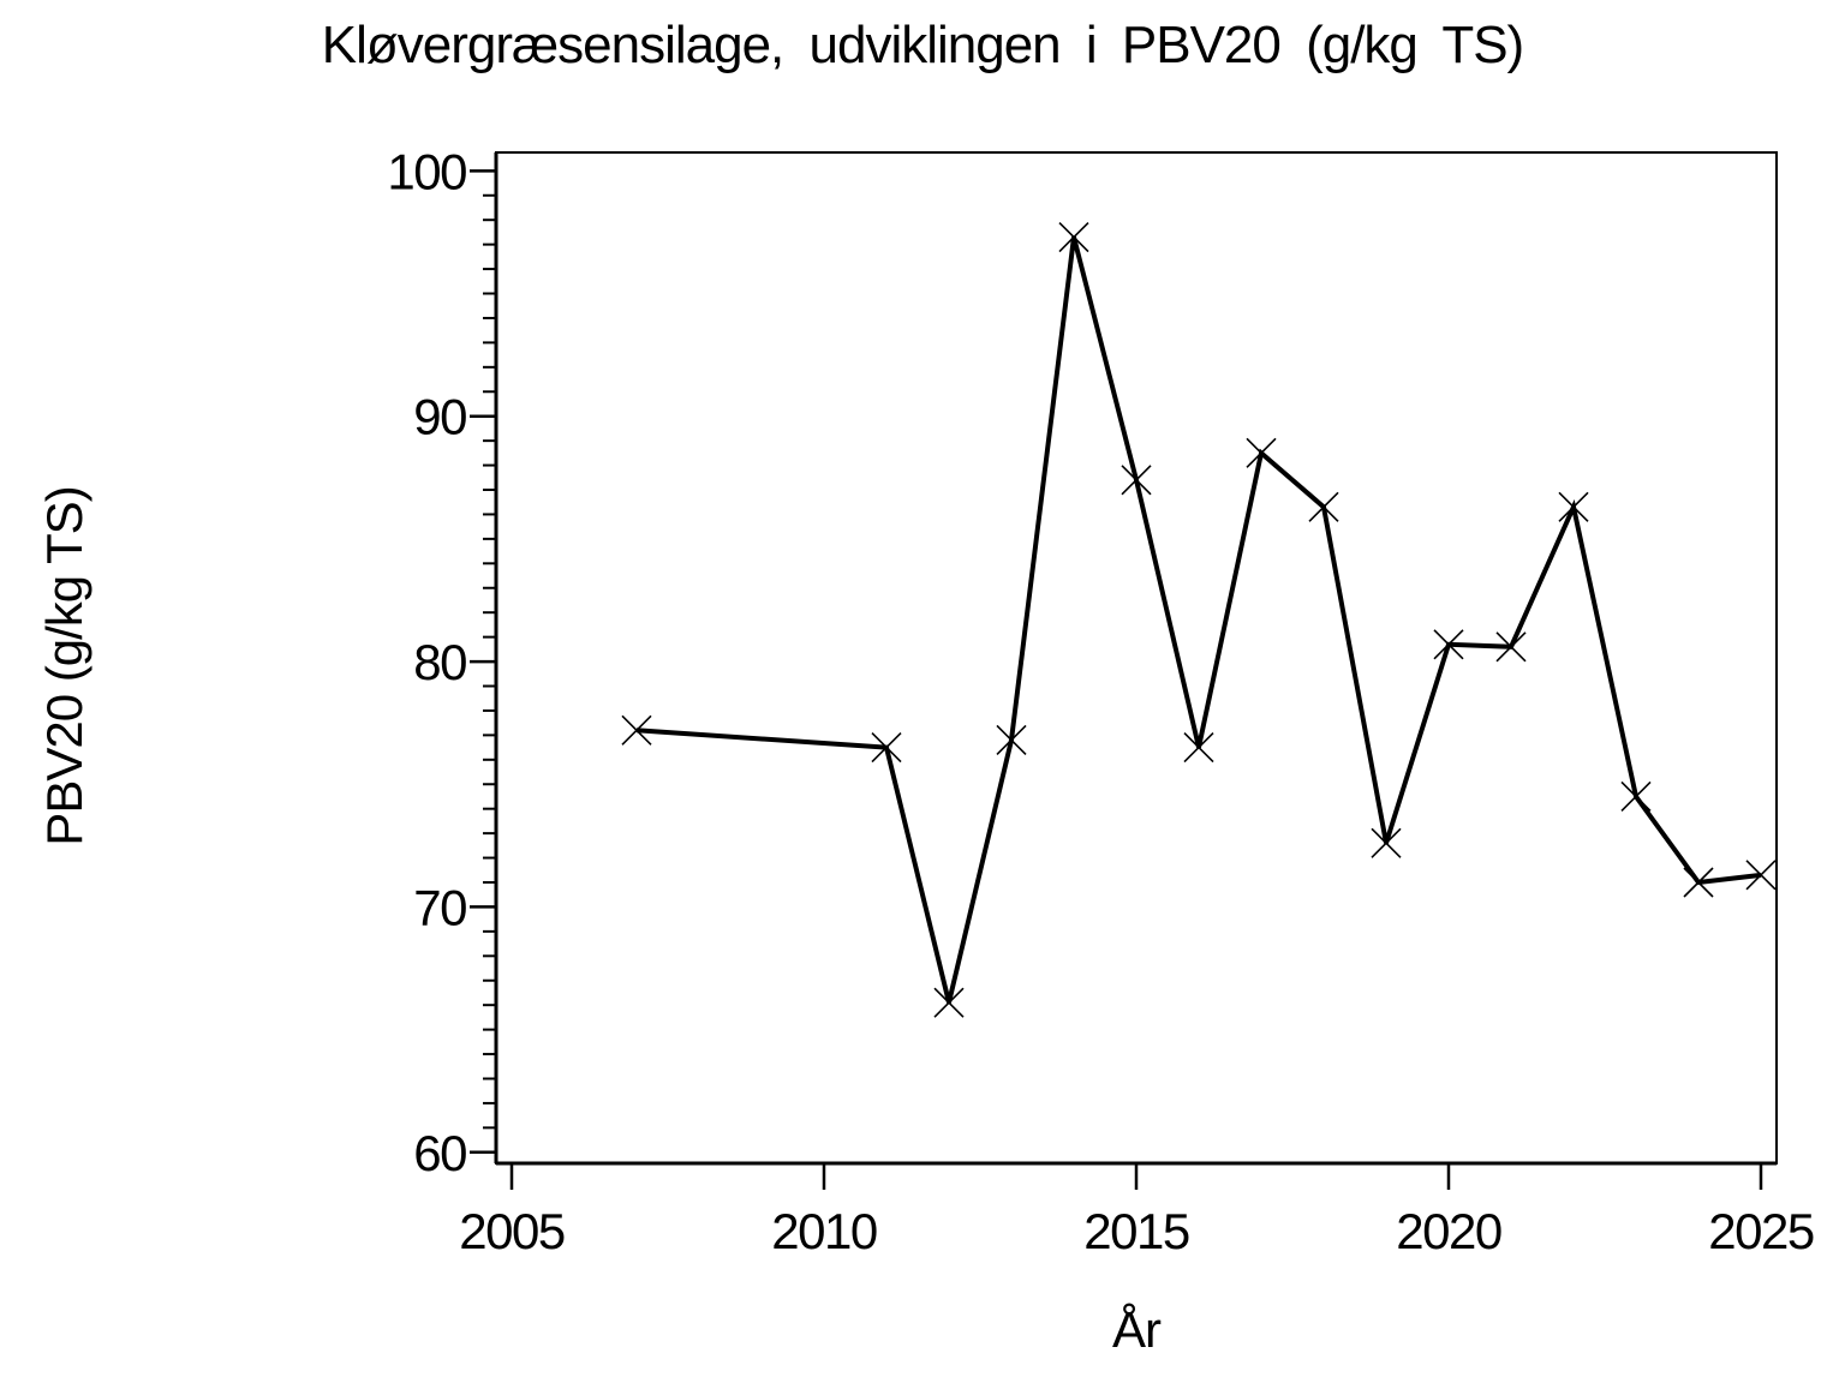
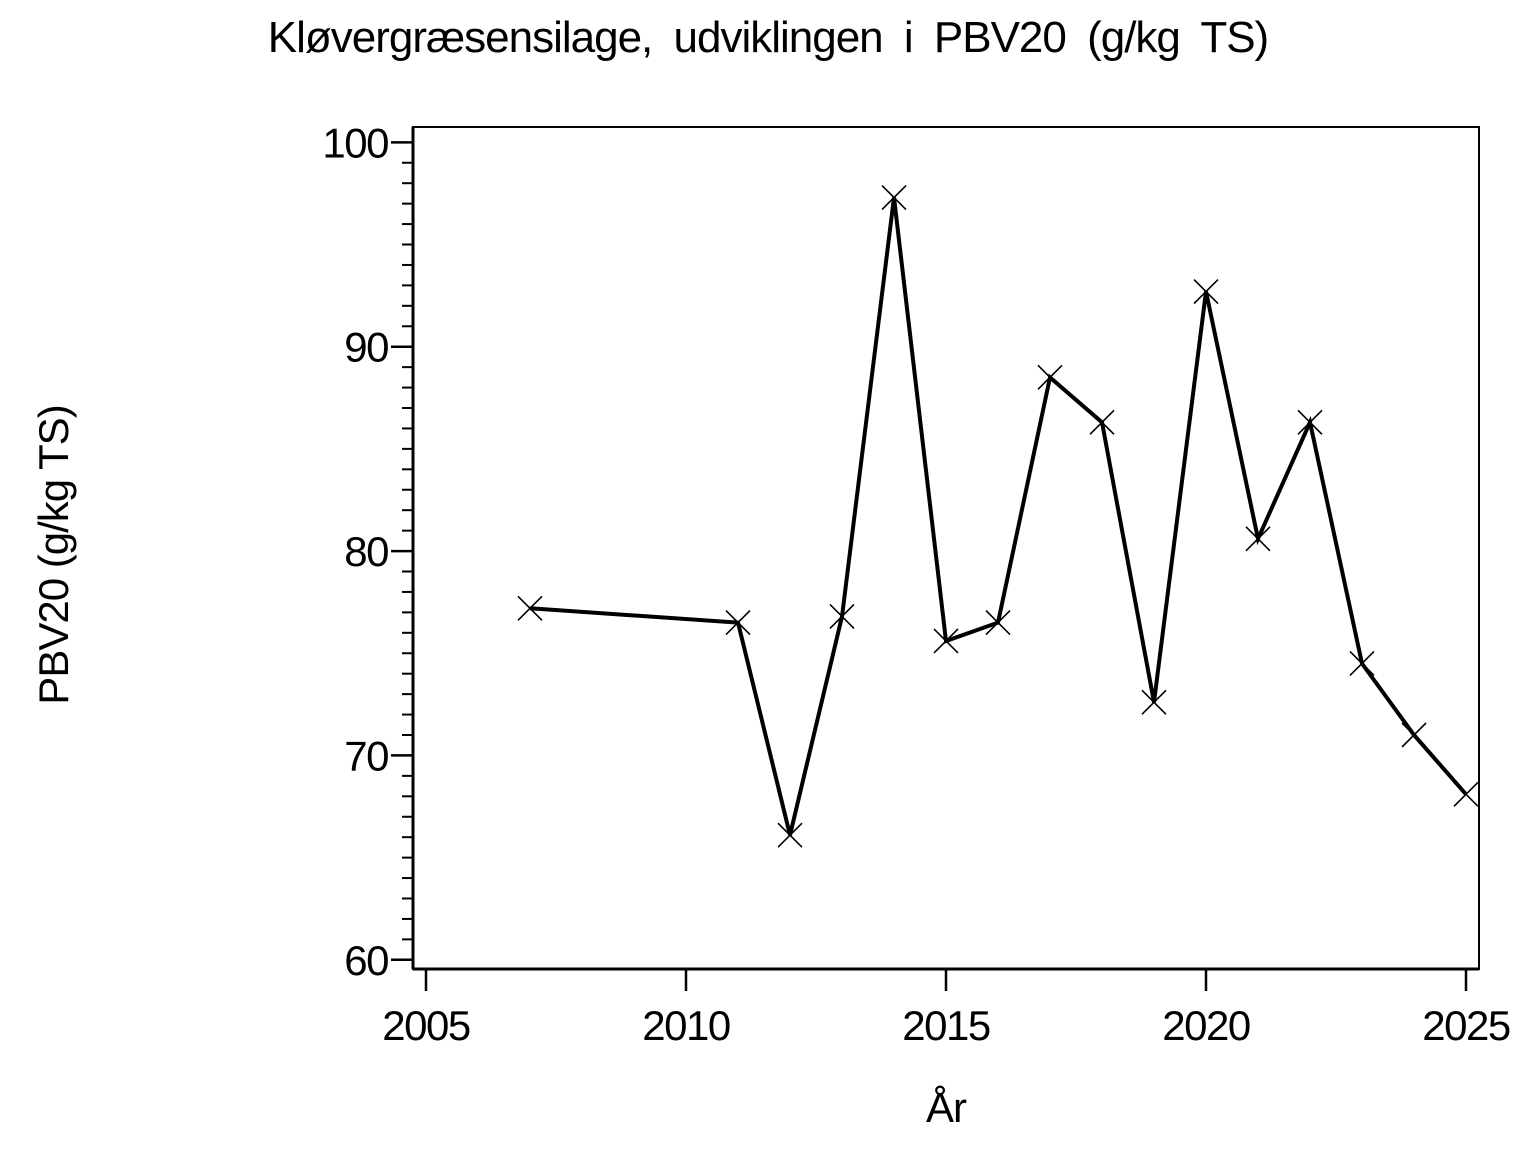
2015: 87.4 -> 75.6
2020: 80.7 -> 92.7
2025: 71.3 -> 68.1
